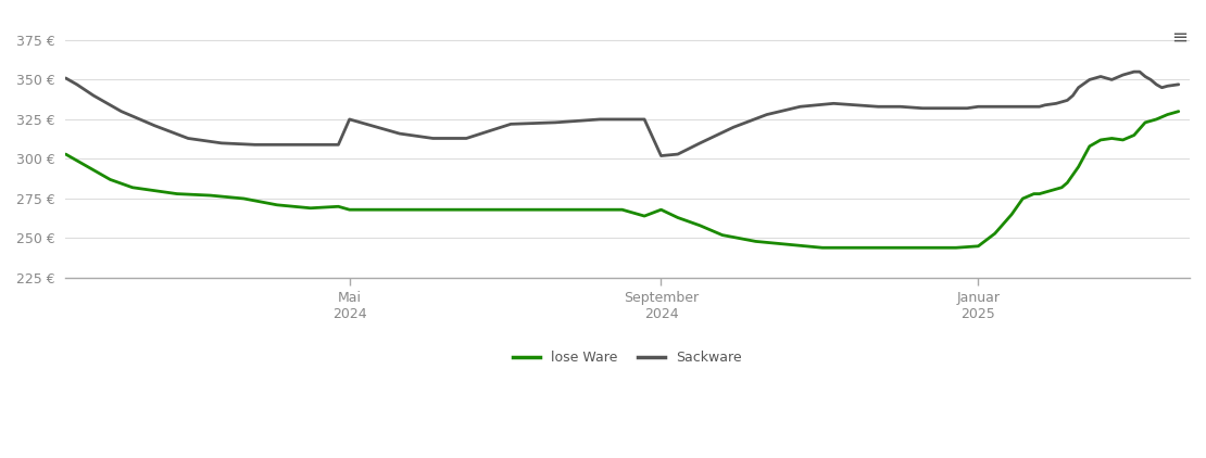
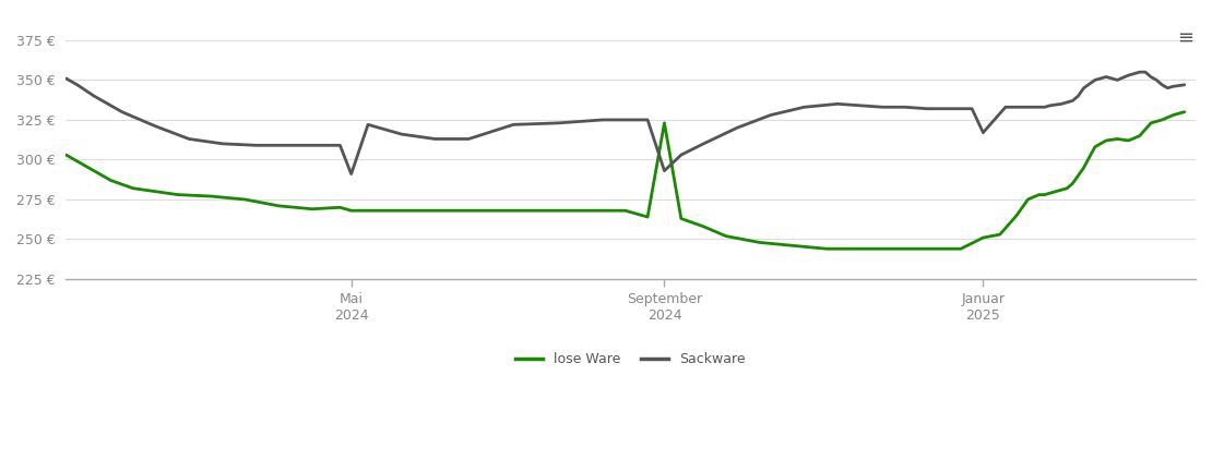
Sackware/Mai 2024: 325 € -> 291 €
lose Ware/September 2024: 268 € -> 323 €
Sackware/September 2024: 302 € -> 293 €
lose Ware/Januar 2025: 245 € -> 251 €
Sackware/Januar 2025: 333 € -> 317 €
